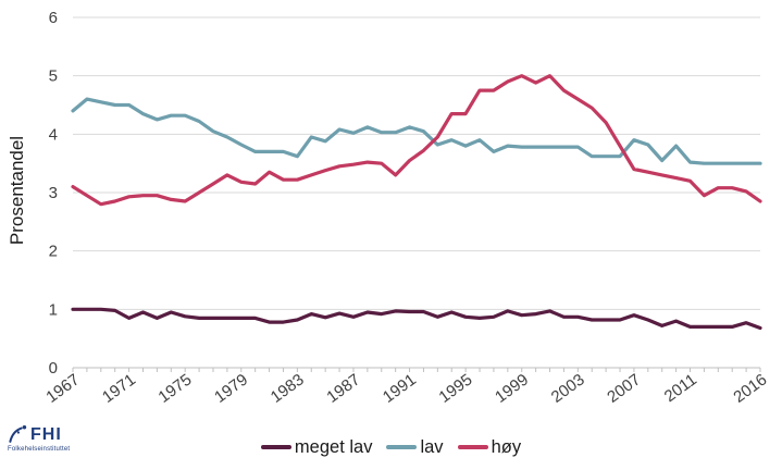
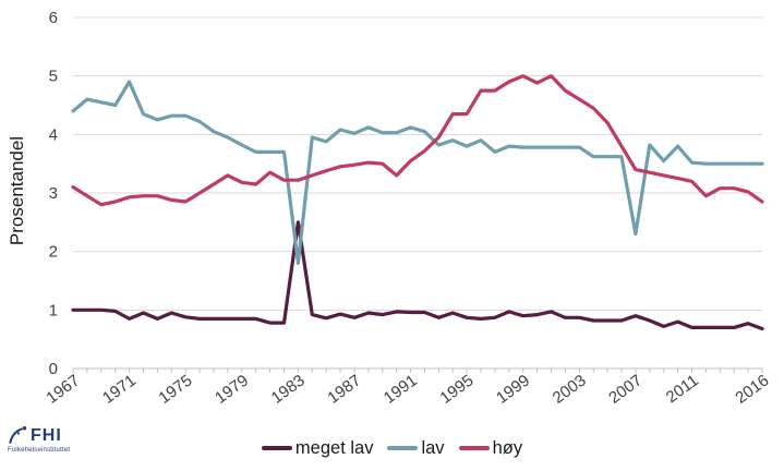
lav/1971: 4.5 -> 4.9
meget lav/1983: 0.8 -> 2.5
lav/1983: 3.6 -> 1.8
lav/2007: 3.9 -> 2.3
